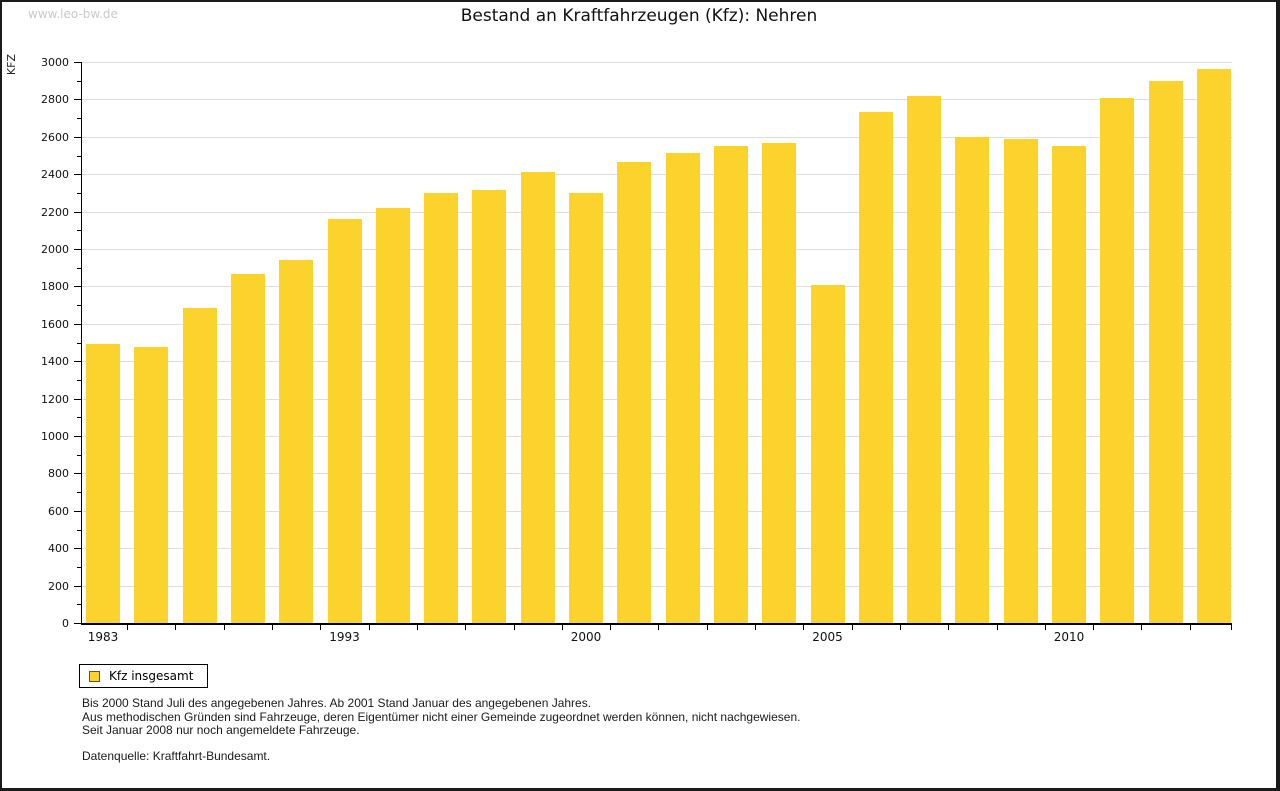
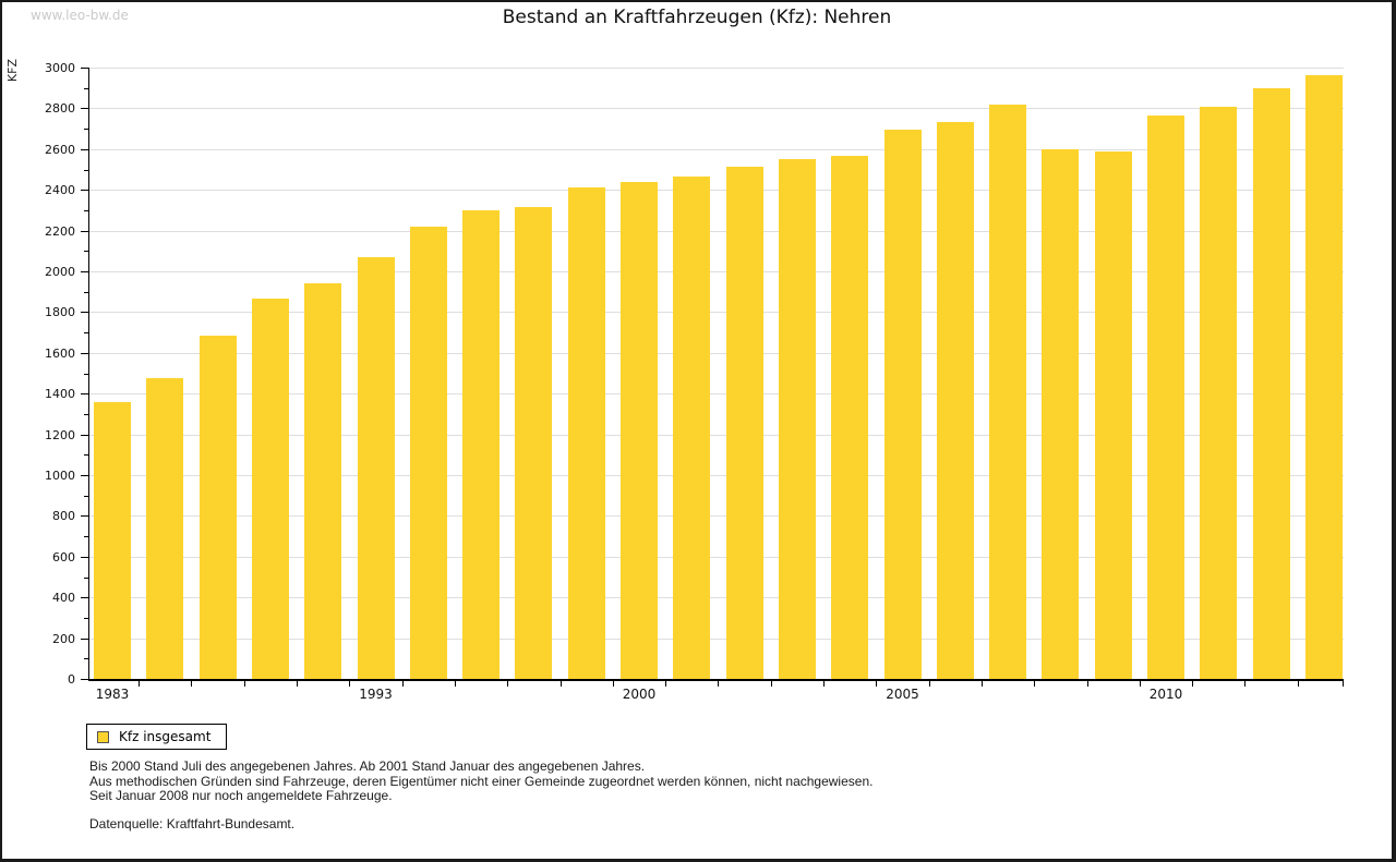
1983: 1490 -> 1360
1993: 2160 -> 2070
2000: 2300 -> 2440
2005: 1810 -> 2700
2010: 2550 -> 2760
